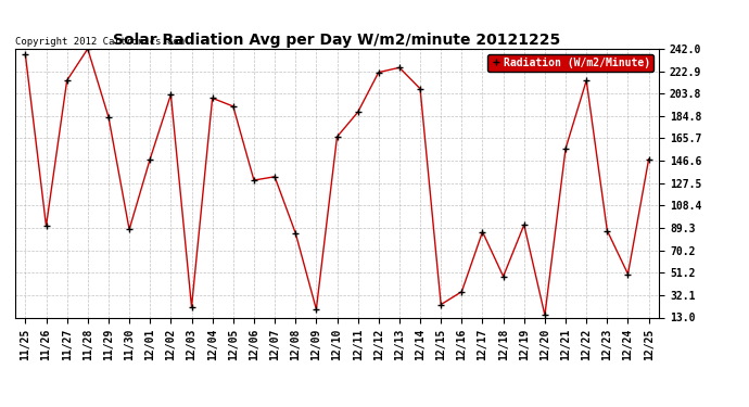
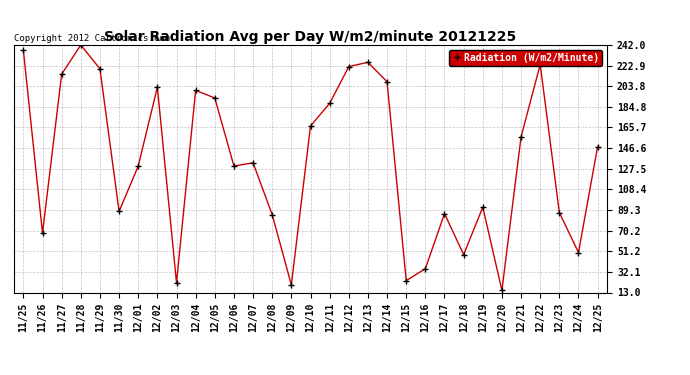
11/26: 91 -> 68
11/29: 184 -> 220
12/01: 148 -> 130
12/22: 215 -> 224
